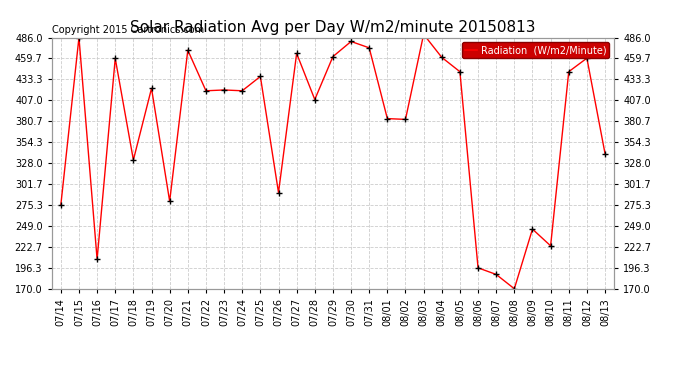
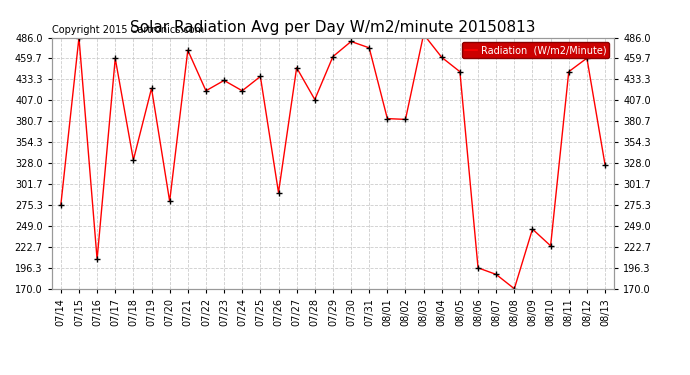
07/23: 420 -> 432
07/27: 466 -> 448
08/13: 340 -> 326
